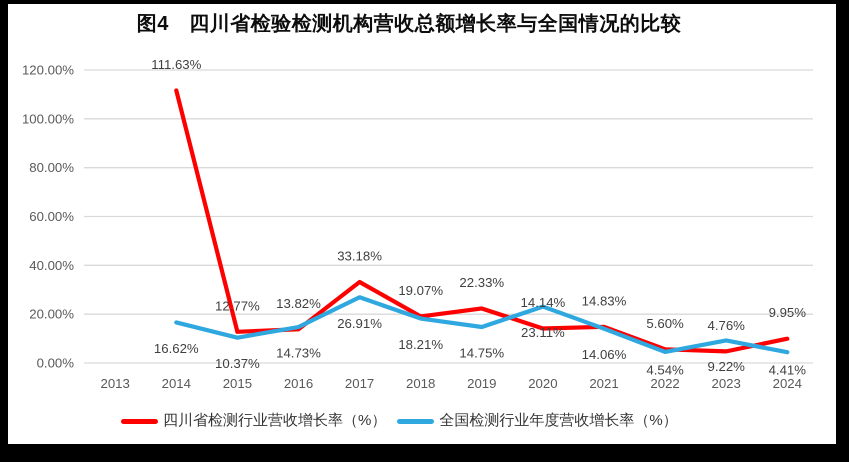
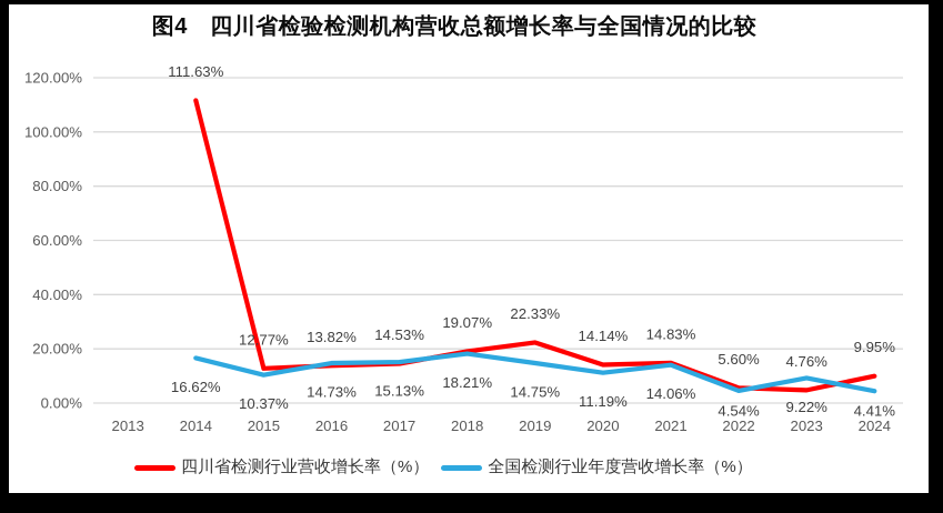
四川省检测行业营收增长率（%）/2017: 33.18% -> 14.53%
全国检测行业年度营收增长率（%）/2017: 26.91% -> 15.13%
全国检测行业年度营收增长率（%）/2020: 23.11% -> 11.19%
